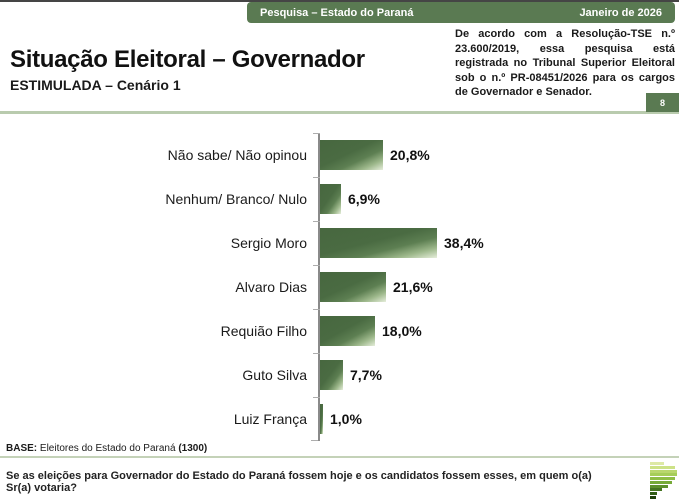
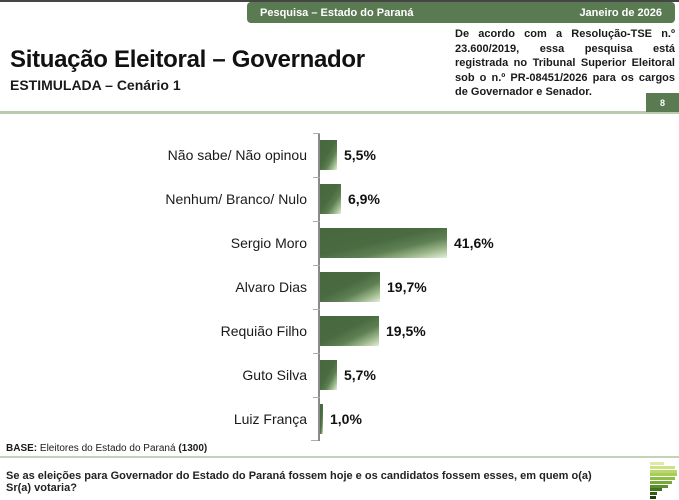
Não sabe/ Não opinou: 20,8% -> 5,5%
Sergio Moro: 38,4% -> 41,6%
Alvaro Dias: 21,6% -> 19,7%
Requião Filho: 18,0% -> 19,5%
Guto Silva: 7,7% -> 5,7%
